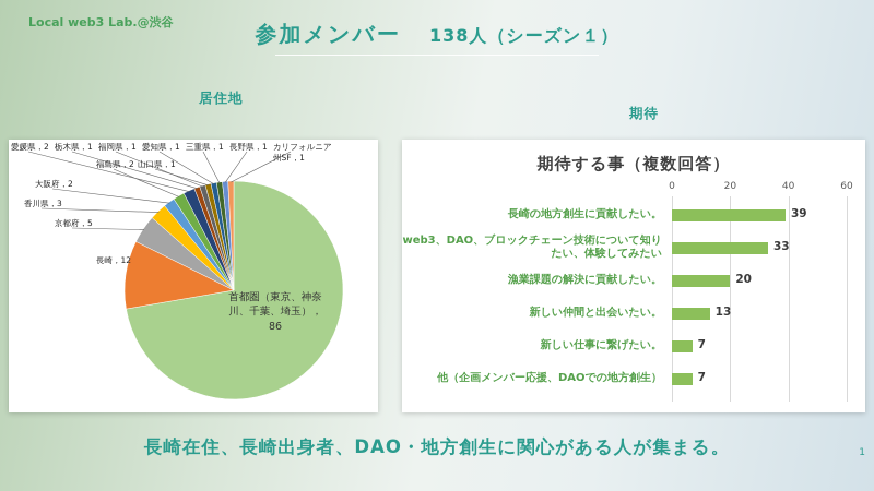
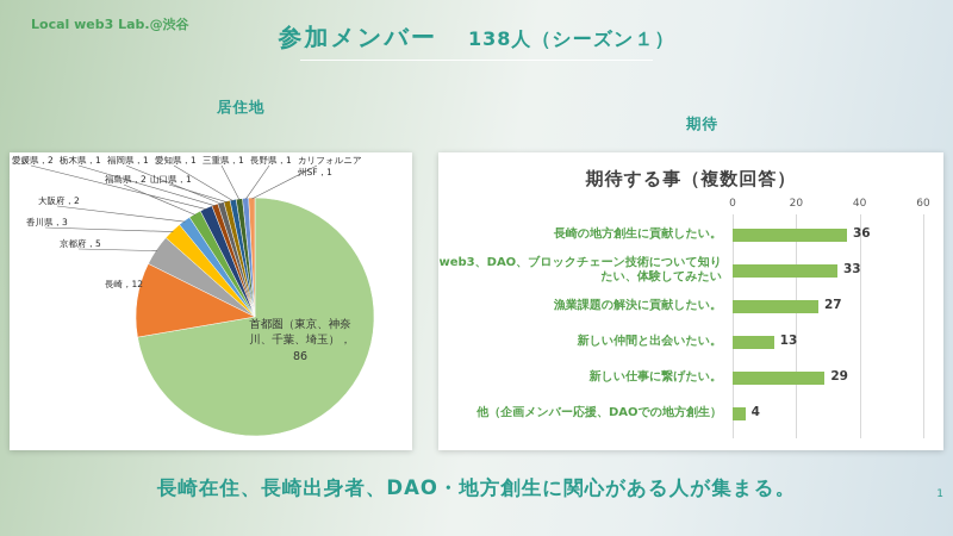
期待する事（複数回答）/長崎の地方創生に貢献したい。: 39 -> 36
期待する事（複数回答）/漁業課題の解決に貢献したい。: 20 -> 27
期待する事（複数回答）/新しい仕事に繋げたい。: 7 -> 29
期待する事（複数回答）/他（企画メンバー応援、DAOでの地方創生）: 7 -> 4
